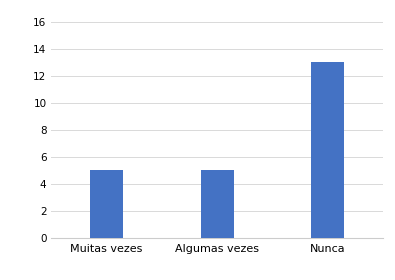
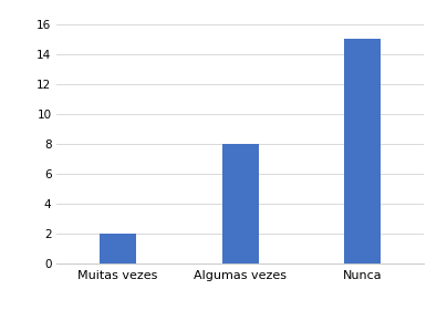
Muitas vezes: 5 -> 2
Algumas vezes: 5 -> 8
Nunca: 13 -> 15
